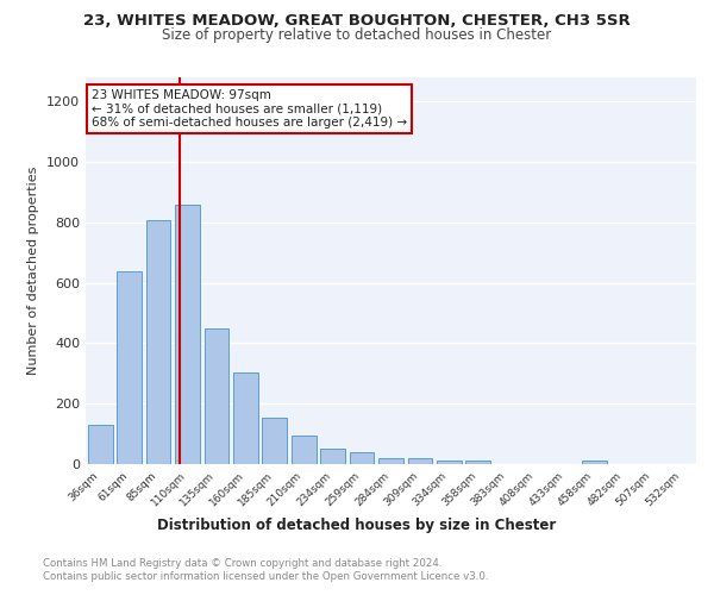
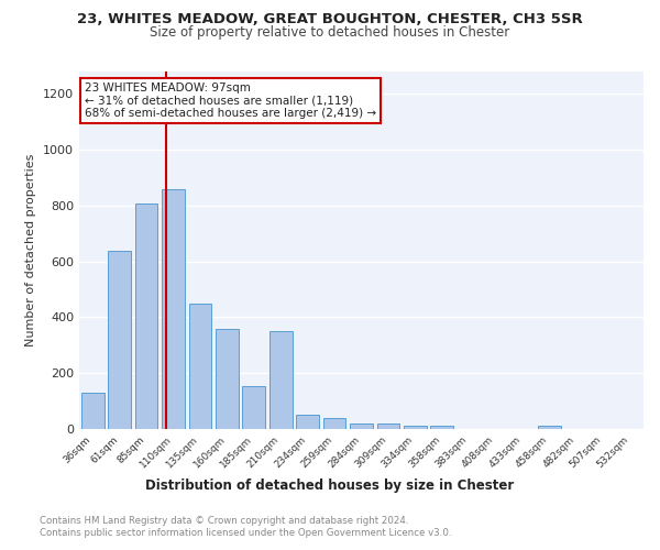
160sqm: 305 -> 360
210sqm: 95 -> 350
